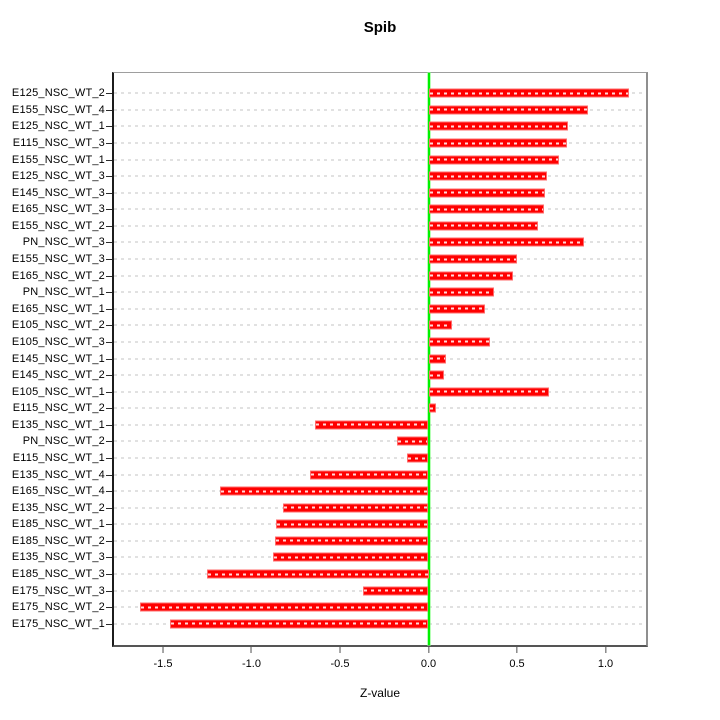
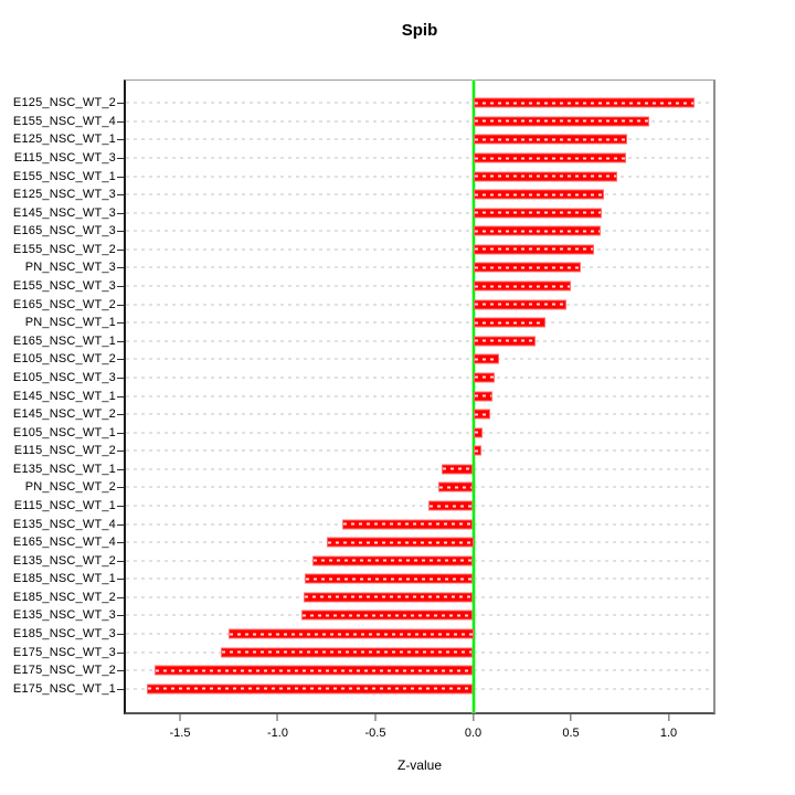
PN_NSC_WT_3: 0.88 -> 0.55
E105_NSC_WT_3: 0.35 -> 0.11
E105_NSC_WT_1: 0.68 -> 0.05
E135_NSC_WT_1: -0.64 -> -0.16
E115_NSC_WT_1: -0.12 -> -0.23
E165_NSC_WT_4: -1.18 -> -0.75
E175_NSC_WT_3: -0.37 -> -1.29
E175_NSC_WT_1: -1.46 -> -1.67
